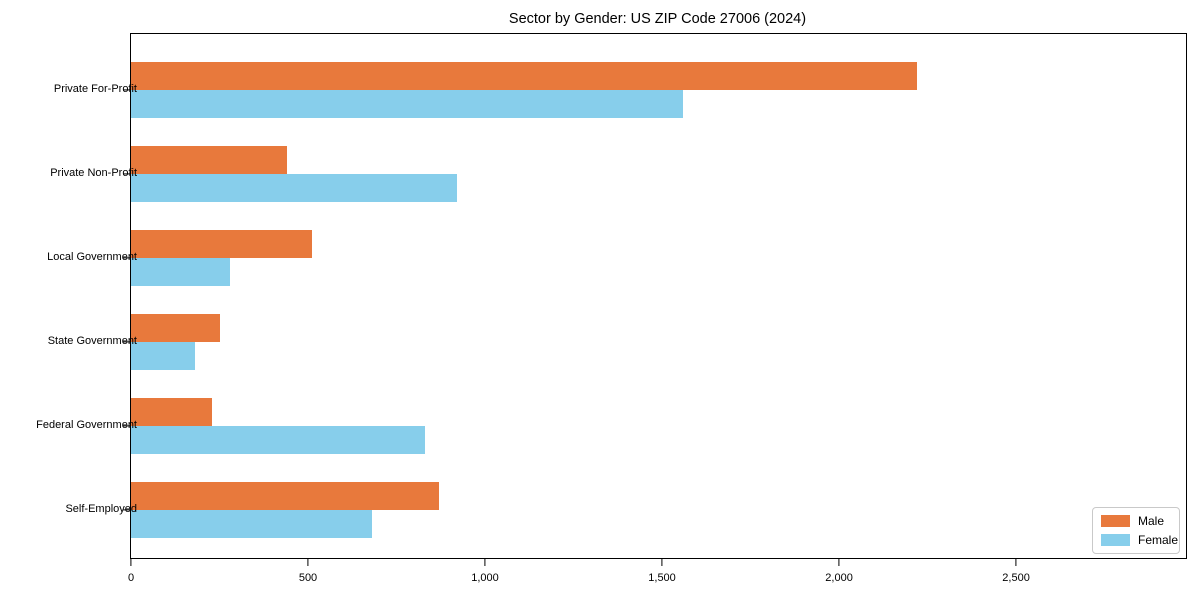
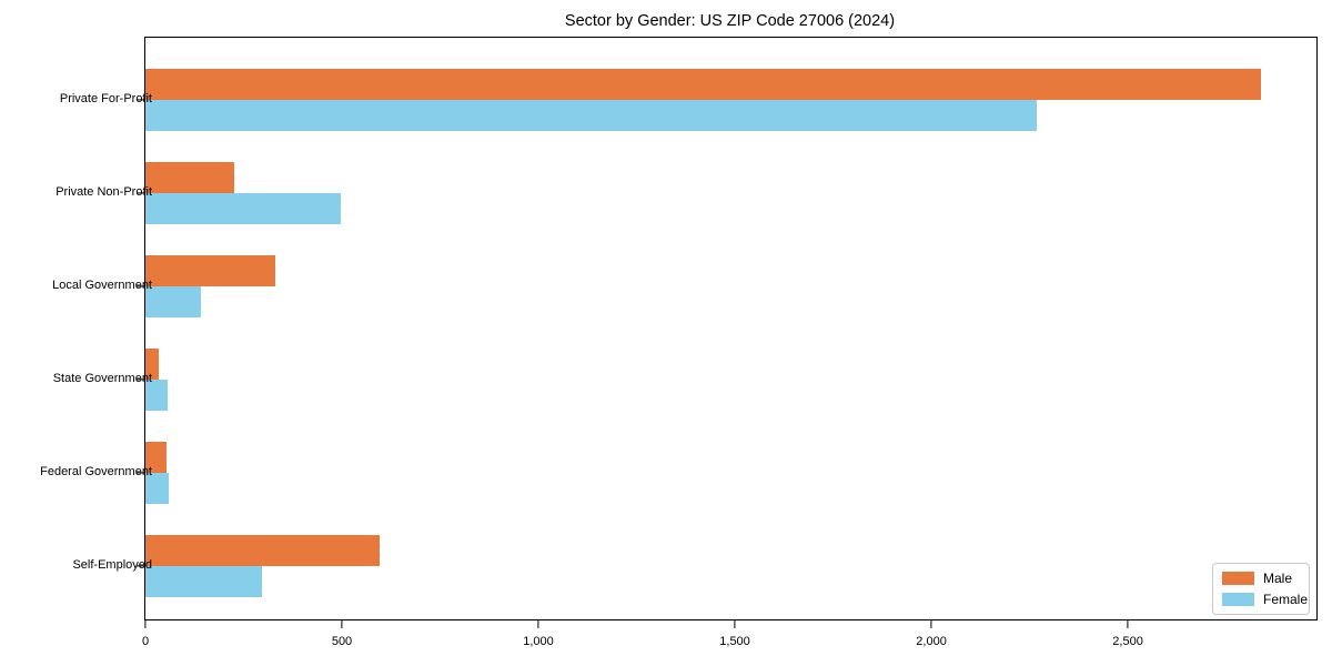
Male/Private For-Profit: 2220 -> 2840
Female/Private For-Profit: 1560 -> 2270
Male/Private Non-Profit: 440 -> 220
Female/Private Non-Profit: 920 -> 500
Male/Local Government: 510 -> 330
Female/Local Government: 280 -> 140
Male/State Government: 250 -> 40
Female/State Government: 180 -> 60
Male/Federal Government: 230 -> 50
Female/Federal Government: 830 -> 60
Male/Self-Employed: 870 -> 600
Female/Self-Employed: 680 -> 300
